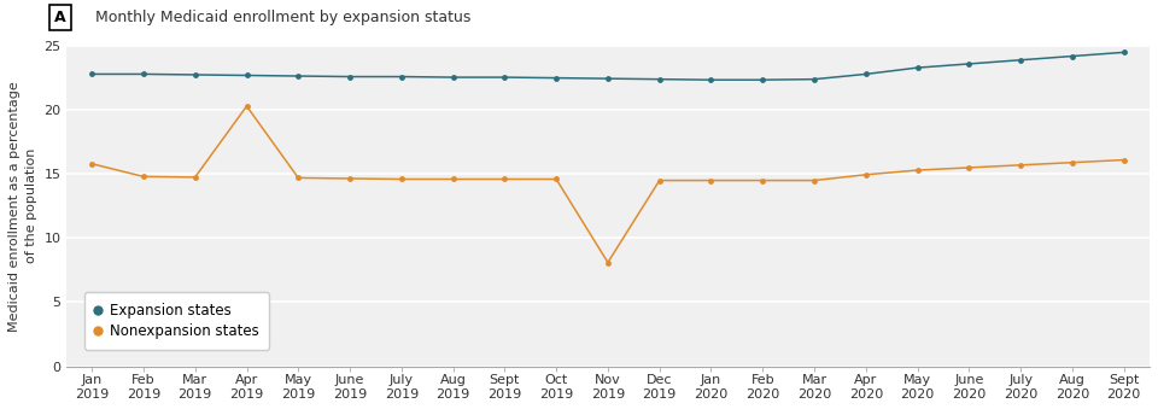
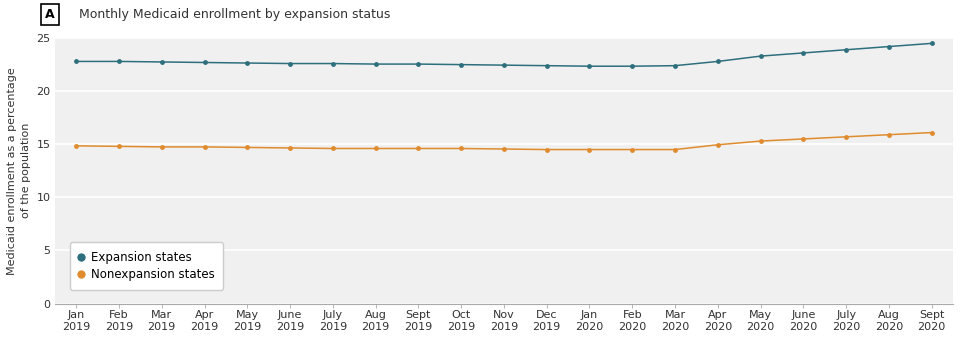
Nonexpansion states/Jan 2019: 15.8 -> 14.8
Nonexpansion states/Apr 2019: 20.3 -> 14.8
Nonexpansion states/Nov 2019: 8.1 -> 14.6
